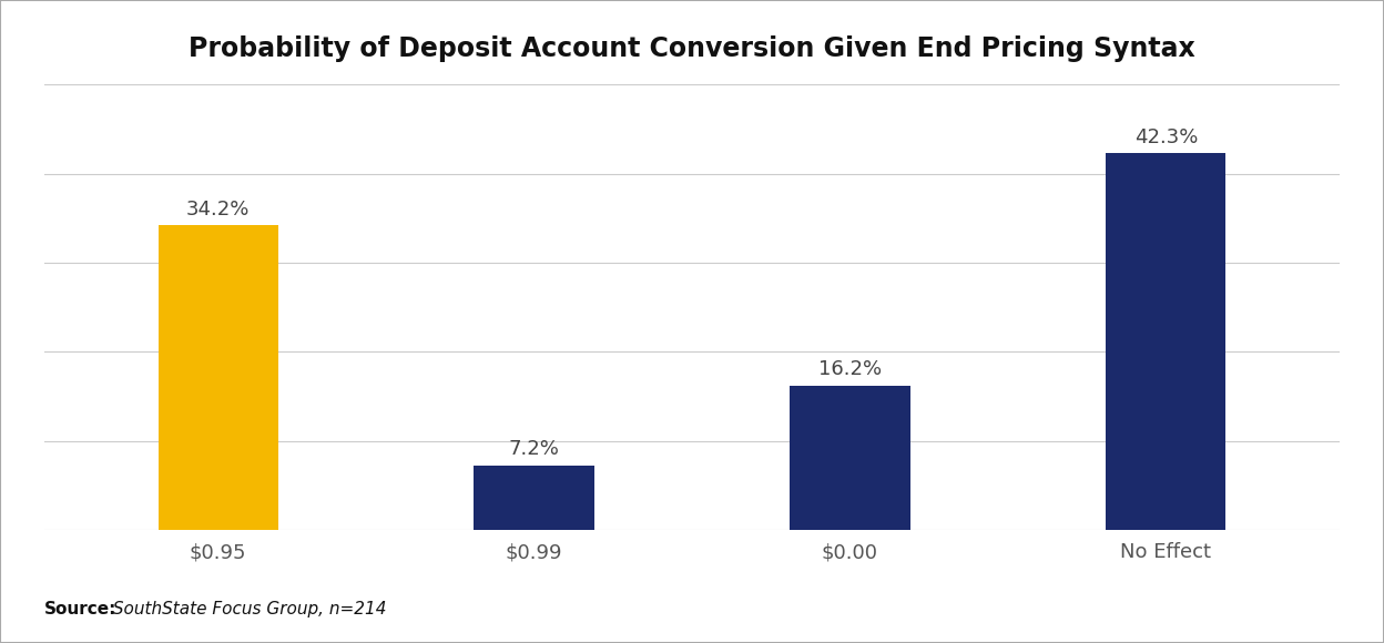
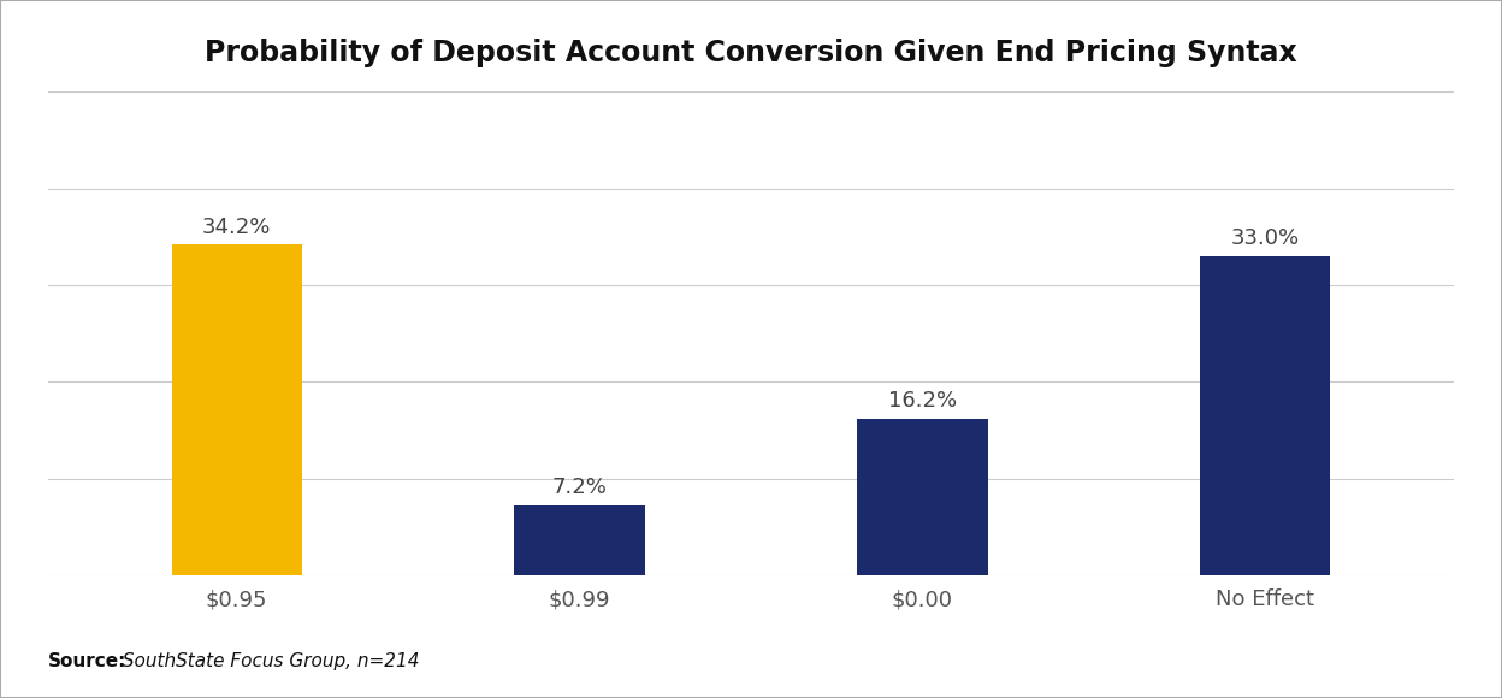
No Effect: 42.3% -> 33.0%
